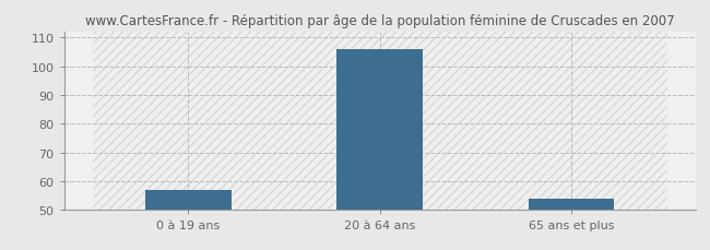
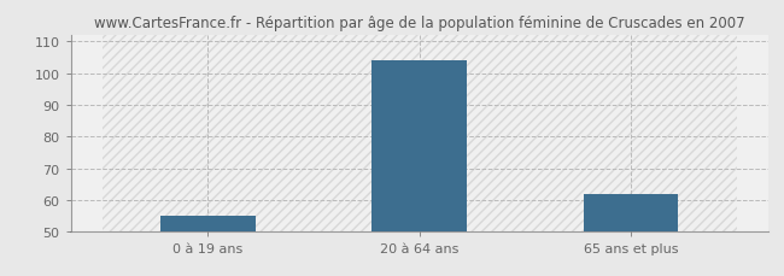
0 à 19 ans: 57 -> 55
20 à 64 ans: 106 -> 104
65 ans et plus: 54 -> 62
